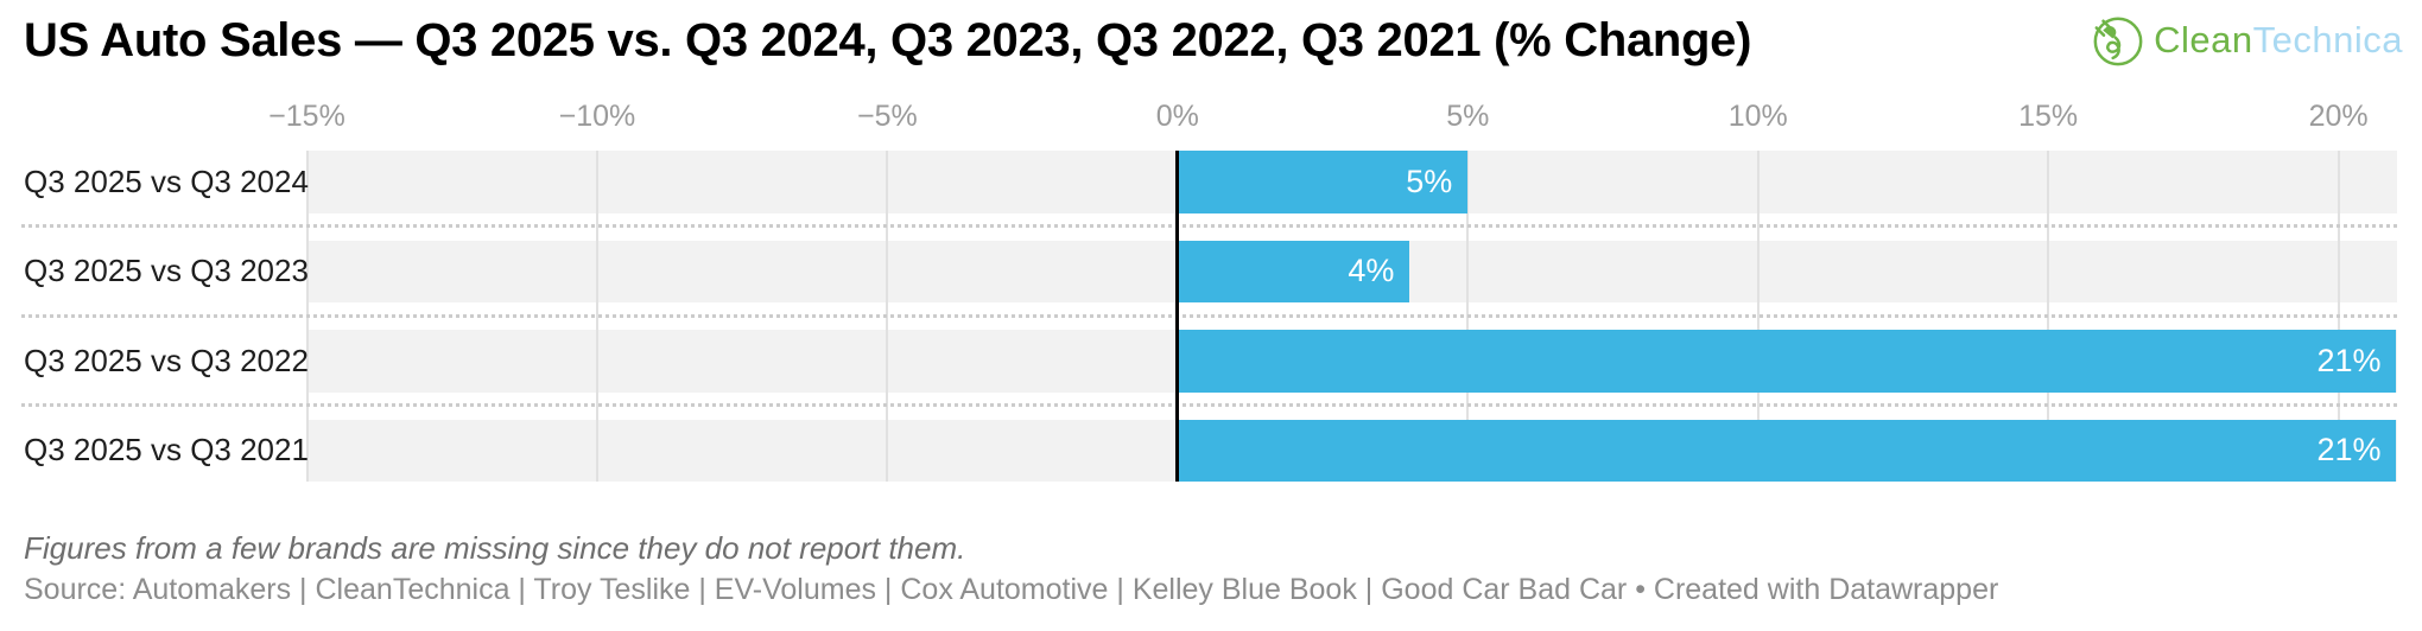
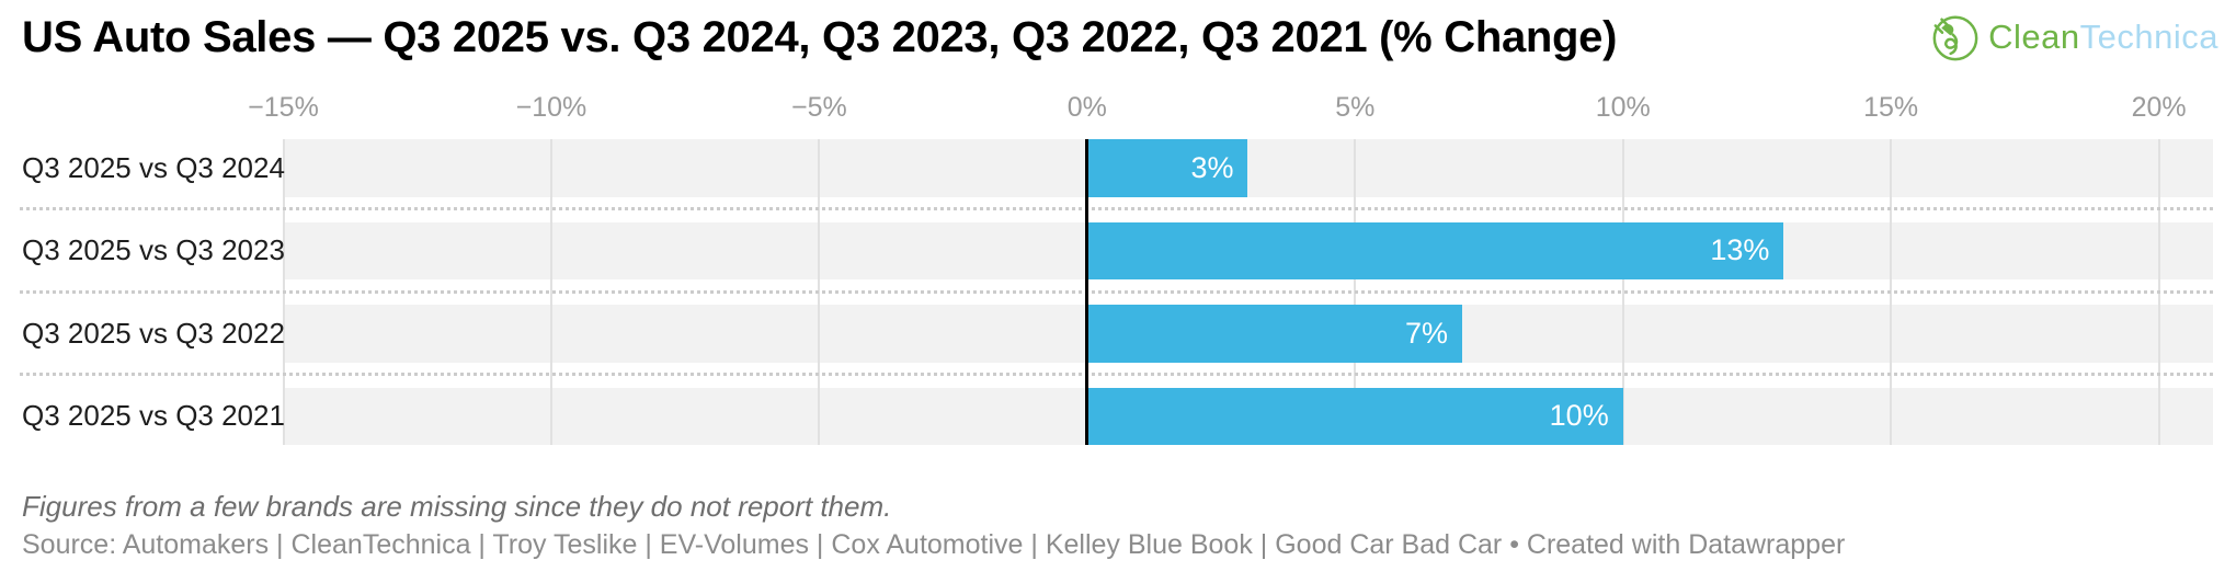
Q3 2025 vs Q3 2024: 5% -> 3%
Q3 2025 vs Q3 2023: 4% -> 13%
Q3 2025 vs Q3 2022: 21% -> 7%
Q3 2025 vs Q3 2021: 21% -> 10%
